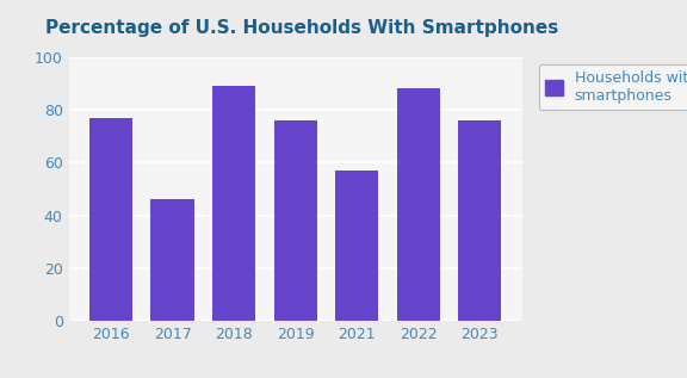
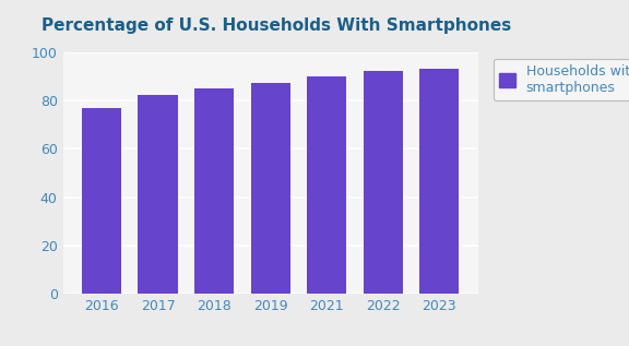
2017: 46 -> 82
2018: 89 -> 85
2019: 76 -> 87
2021: 57 -> 90
2022: 88 -> 92
2023: 76 -> 93
